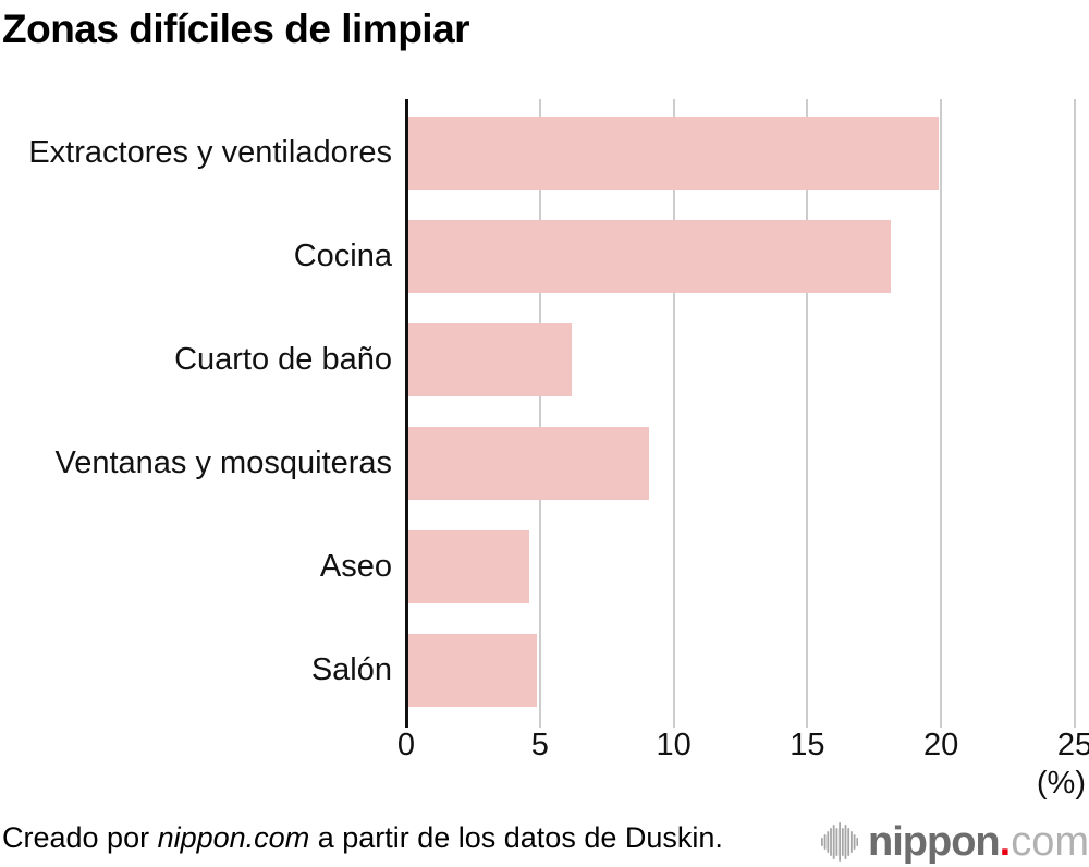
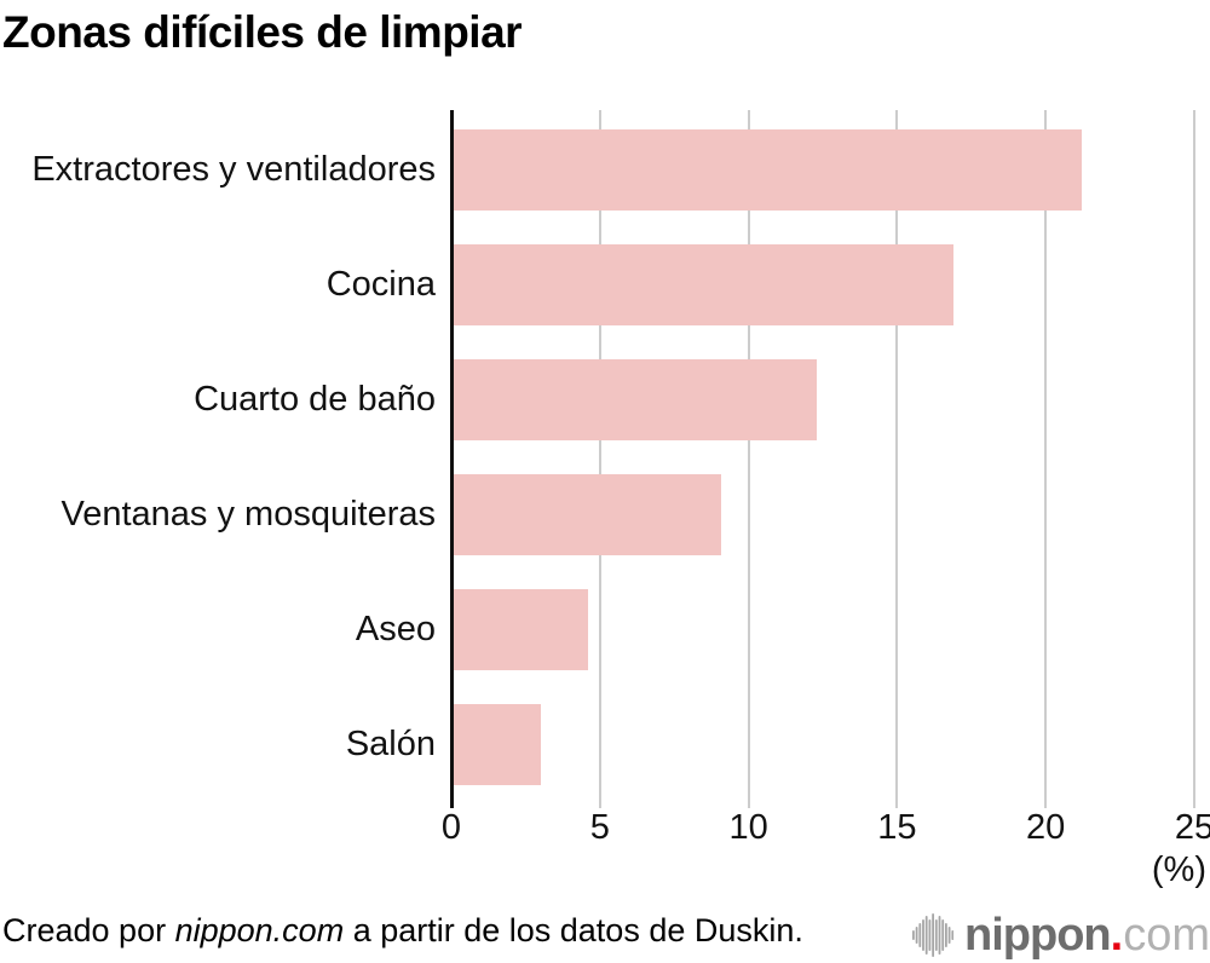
Extractores y ventiladores: 19.9 -> 21.2
Cocina: 18.1 -> 16.9
Cuarto de baño: 6.2 -> 12.3
Salón: 4.9 -> 3.0
